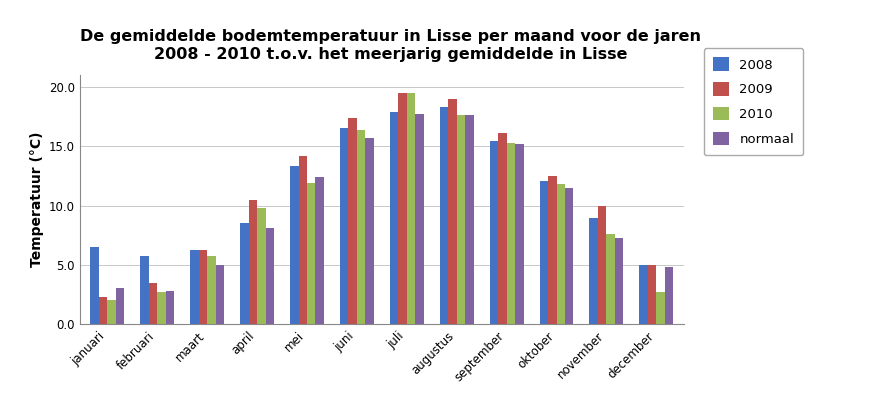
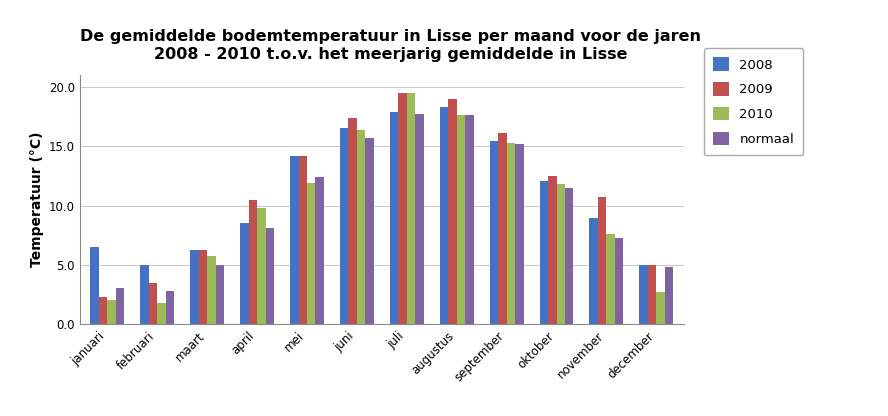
2008/februari: 5.8 -> 5.0
2010/februari: 2.7 -> 1.8
2008/mei: 13.3 -> 14.2
2009/november: 10.0 -> 10.7
